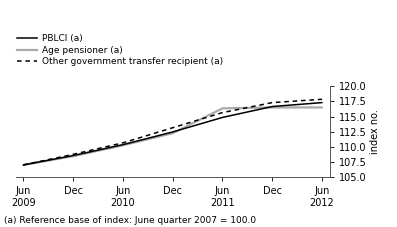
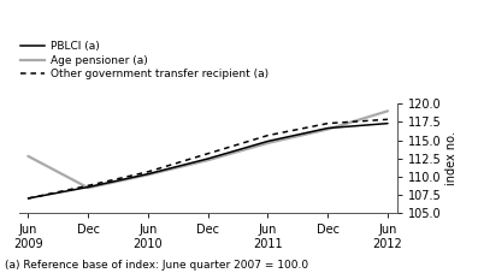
Age pensioner (a)/Jun 2009: 107.0 -> 112.8
Age pensioner (a)/Jun 2011: 116.3 -> 114.6
Age pensioner (a)/Jun 2012: 116.5 -> 119.0
